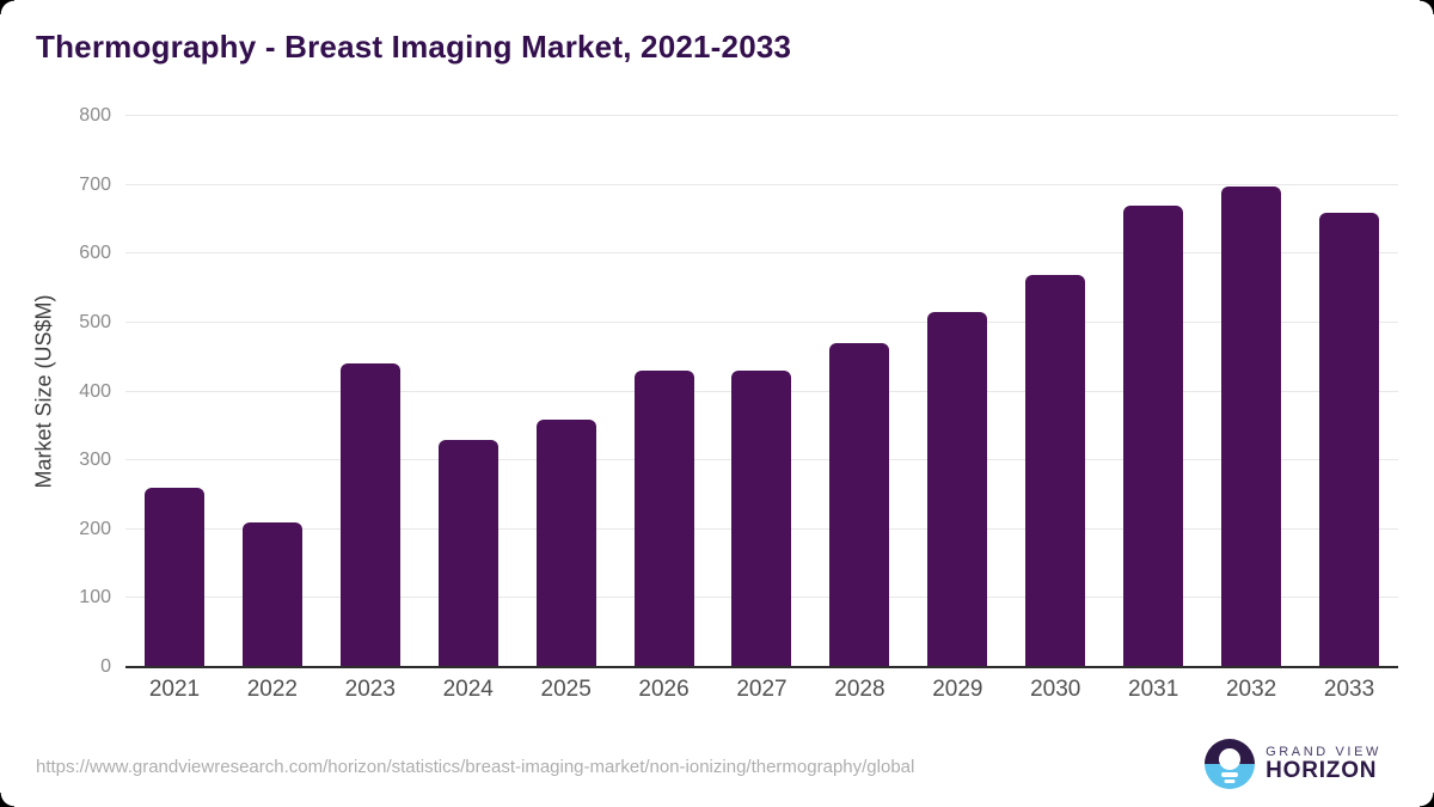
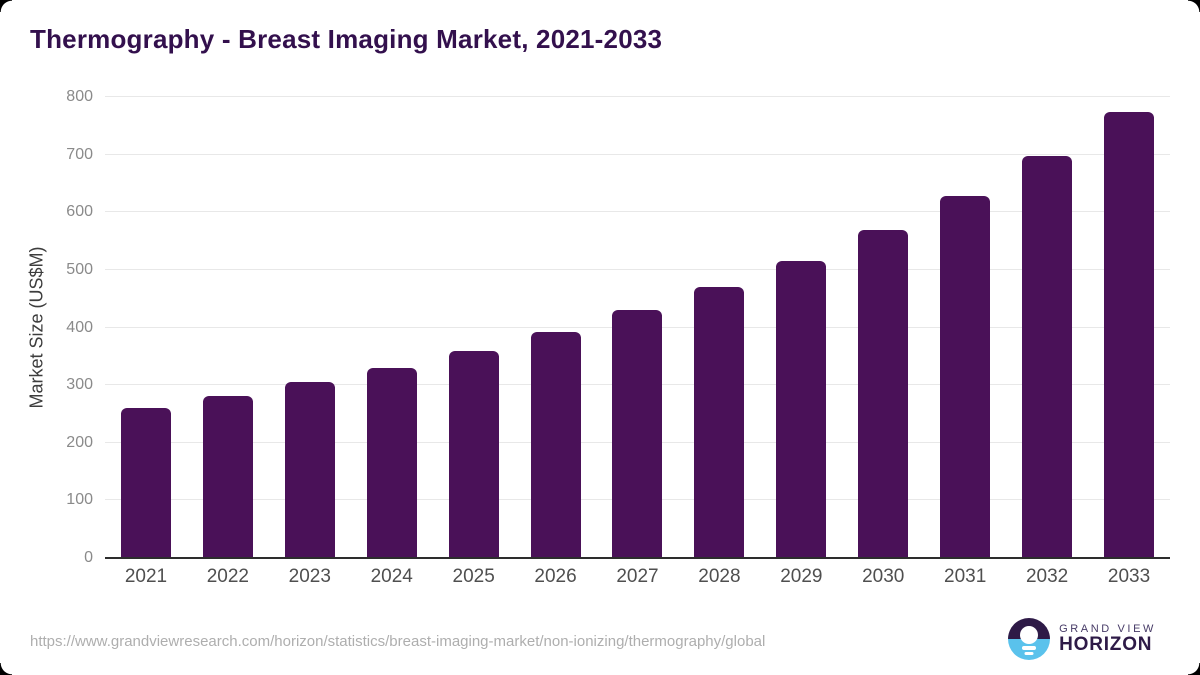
2022: 210 -> 280
2023: 440 -> 300
2026: 430 -> 390
2031: 670 -> 630
2033: 660 -> 770
